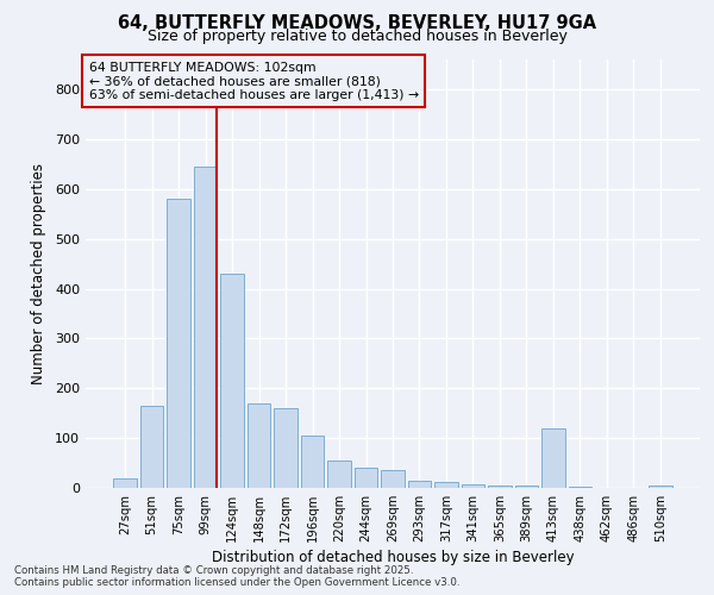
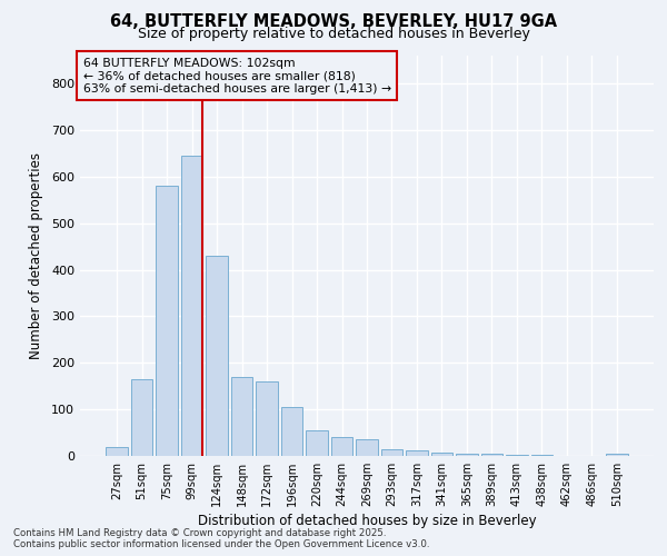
413sqm: 120 -> 3
